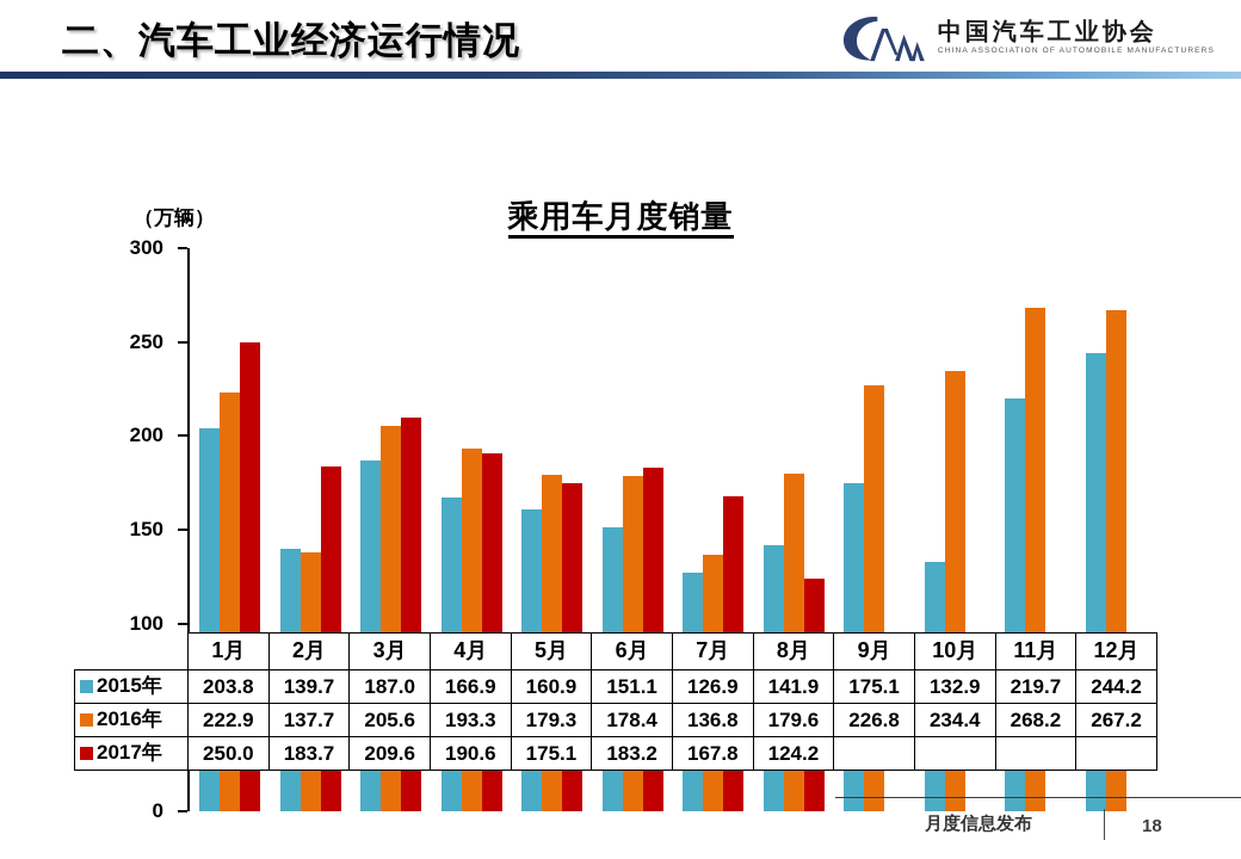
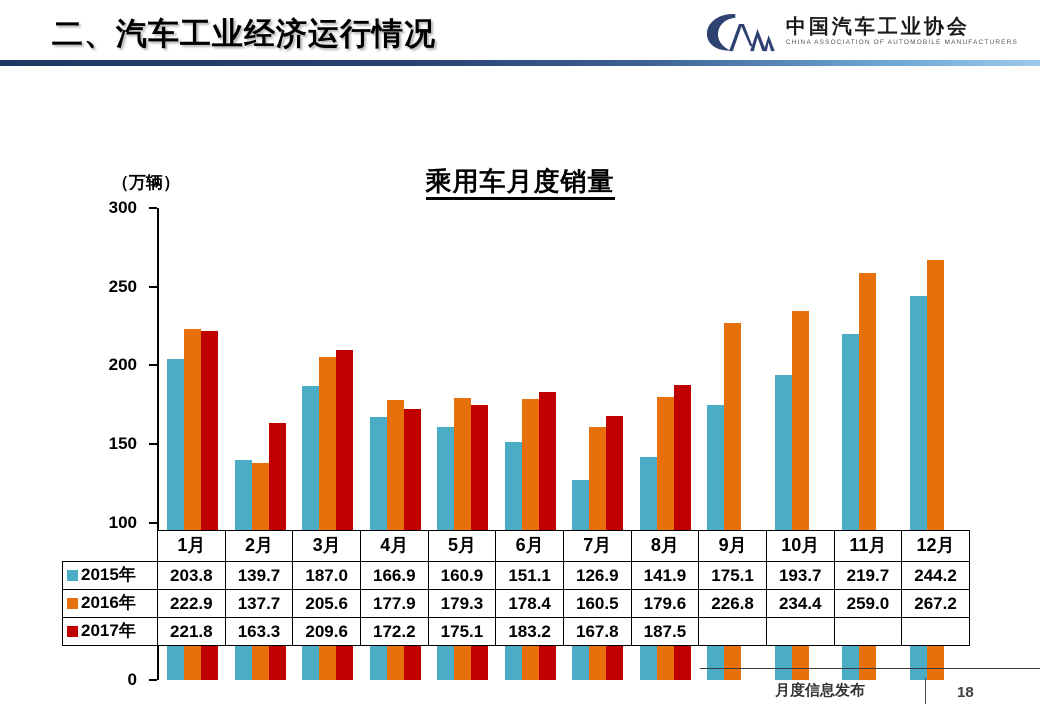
2017年/1月: 250.0 -> 221.8
2017年/2月: 183.7 -> 163.3
2016年/4月: 193.3 -> 177.9
2017年/4月: 190.6 -> 172.2
2016年/7月: 136.8 -> 160.5
2017年/8月: 124.2 -> 187.5
2015年/10月: 132.9 -> 193.7
2016年/11月: 268.2 -> 259.0
